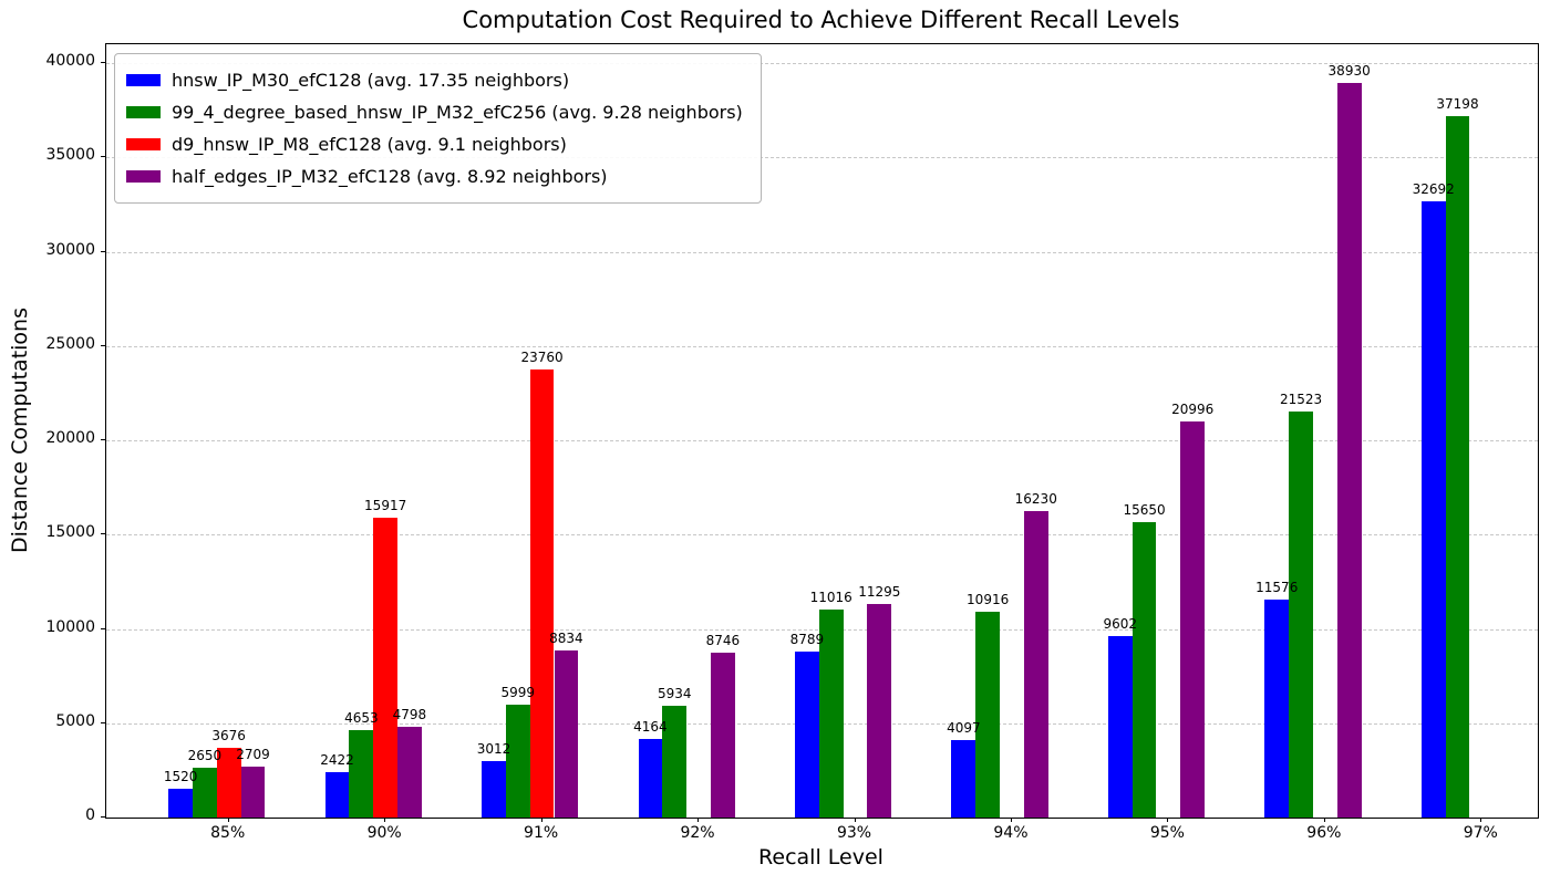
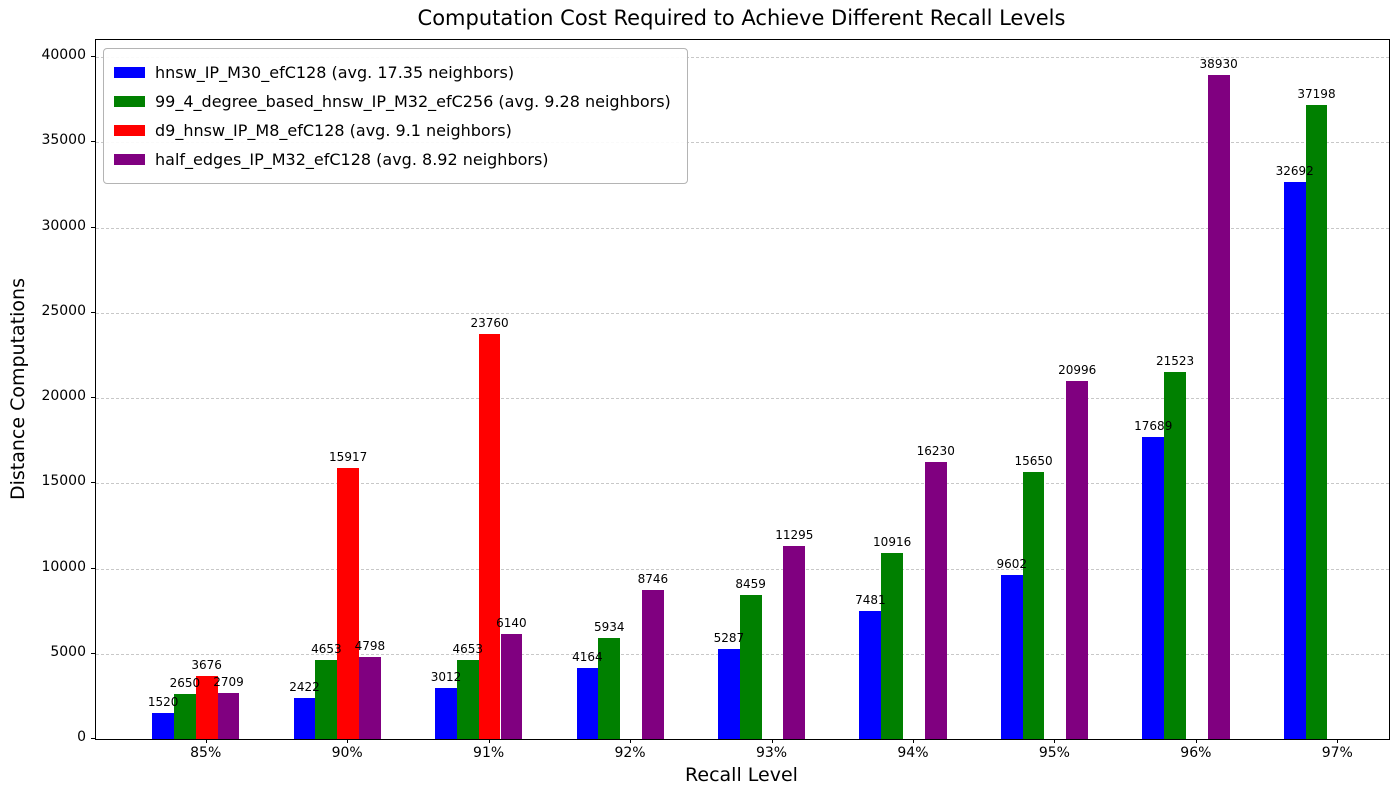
99_4_degree_based_hnsw_IP_M32_efC256 (avg. 9.28 neighbors)/91%: 5999 -> 4653
half_edges_IP_M32_efC128 (avg. 8.92 neighbors)/91%: 8834 -> 6140
hnsw_IP_M30_efC128 (avg. 17.35 neighbors)/93%: 8789 -> 5287
99_4_degree_based_hnsw_IP_M32_efC256 (avg. 9.28 neighbors)/93%: 11016 -> 8459
hnsw_IP_M30_efC128 (avg. 17.35 neighbors)/94%: 4097 -> 7481
hnsw_IP_M30_efC128 (avg. 17.35 neighbors)/96%: 11576 -> 17689
